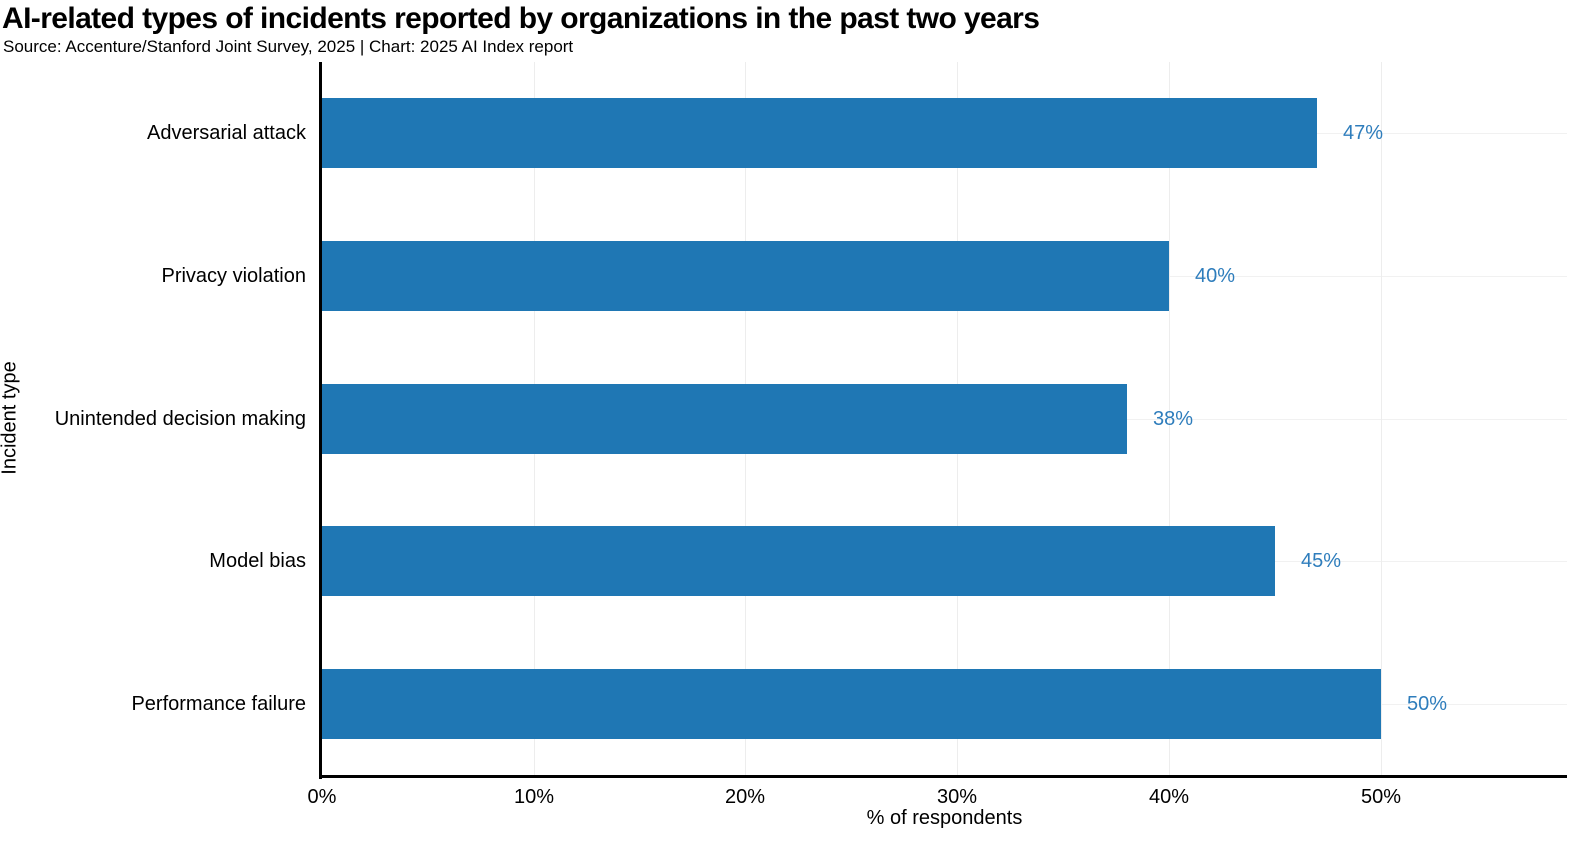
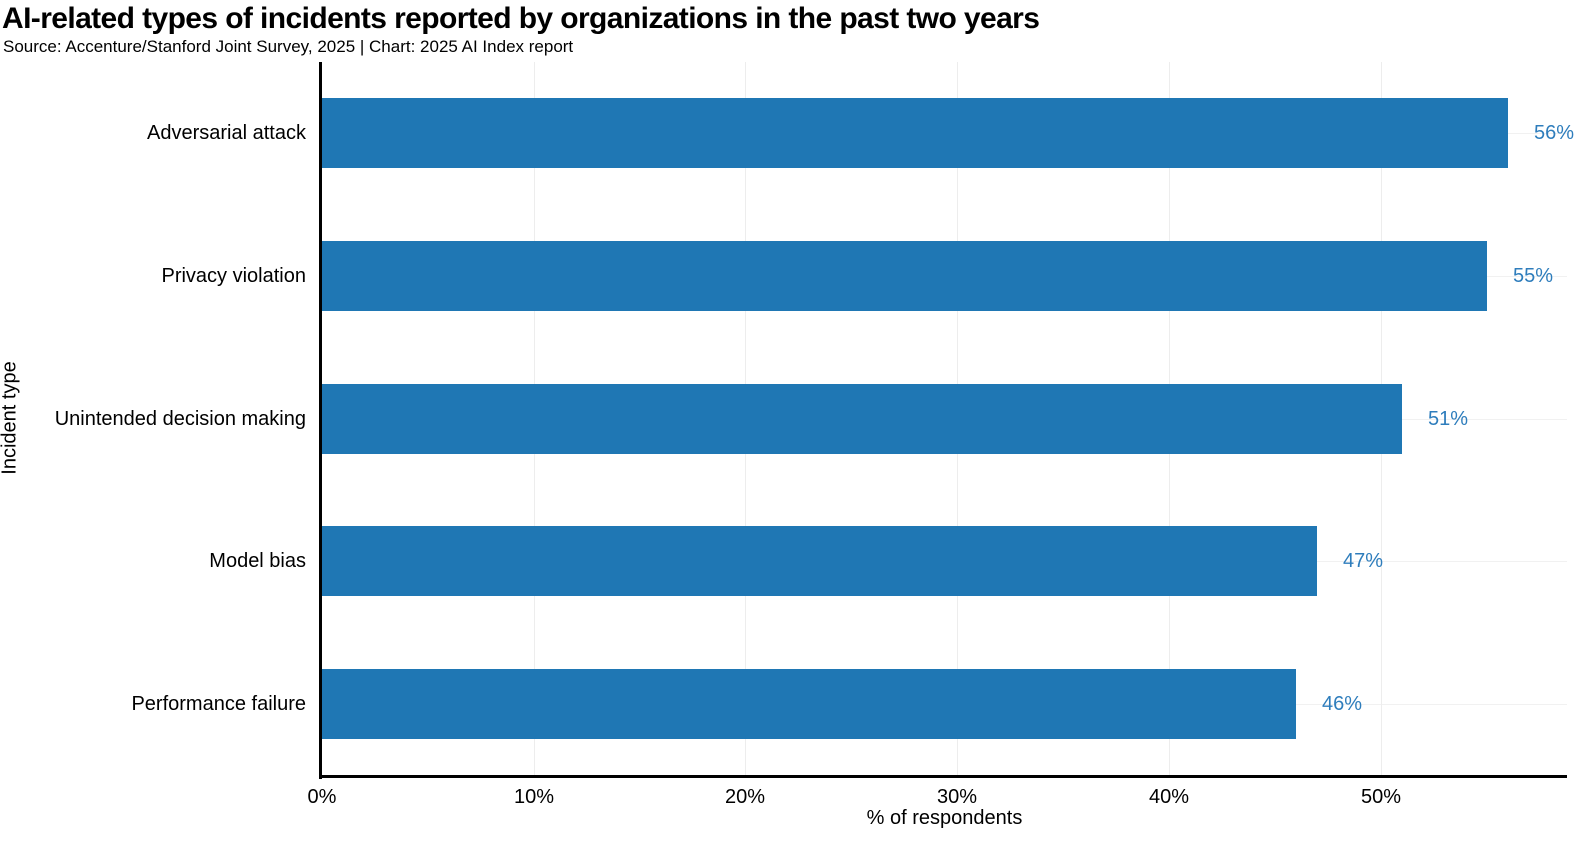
Adversarial attack: 47% -> 56%
Privacy violation: 40% -> 55%
Unintended decision making: 38% -> 51%
Model bias: 45% -> 47%
Performance failure: 50% -> 46%
